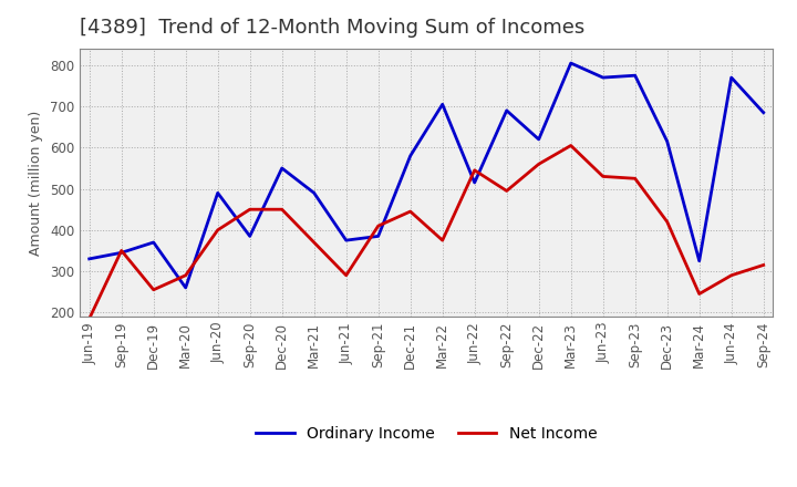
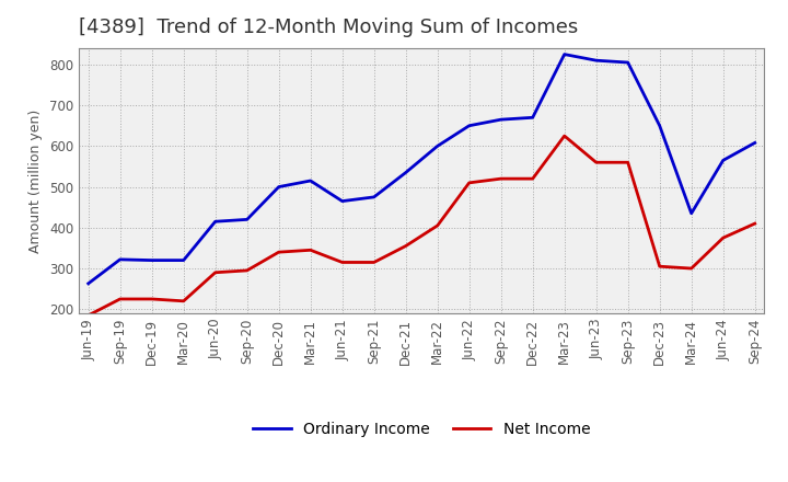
Ordinary Income/Jun-19: 330 -> 263
Ordinary Income/Sep-19: 345 -> 322
Net Income/Sep-19: 350 -> 225
Ordinary Income/Dec-19: 370 -> 320
Net Income/Dec-19: 255 -> 225
Ordinary Income/Mar-20: 260 -> 320
Net Income/Mar-20: 290 -> 220
Ordinary Income/Jun-20: 490 -> 415
Net Income/Jun-20: 400 -> 290
Ordinary Income/Sep-20: 385 -> 420
Net Income/Sep-20: 450 -> 295
Ordinary Income/Dec-20: 550 -> 500
Net Income/Dec-20: 450 -> 340
Ordinary Income/Mar-21: 490 -> 515
Net Income/Mar-21: 370 -> 345
Ordinary Income/Jun-21: 375 -> 465
Net Income/Jun-21: 290 -> 315
Ordinary Income/Sep-21: 385 -> 475
Net Income/Sep-21: 410 -> 315
Ordinary Income/Dec-21: 580 -> 535
Net Income/Dec-21: 445 -> 355
Ordinary Income/Mar-22: 705 -> 600
Net Income/Mar-22: 375 -> 405
Ordinary Income/Jun-22: 515 -> 650
Net Income/Jun-22: 545 -> 510
Ordinary Income/Sep-22: 690 -> 665
Net Income/Sep-22: 495 -> 520
Ordinary Income/Dec-22: 620 -> 670
Net Income/Dec-22: 560 -> 520
Ordinary Income/Mar-23: 805 -> 825
Net Income/Mar-23: 605 -> 625
Ordinary Income/Jun-23: 770 -> 810
Net Income/Jun-23: 530 -> 560
Ordinary Income/Sep-23: 775 -> 805
Net Income/Sep-23: 525 -> 560
Ordinary Income/Dec-23: 615 -> 650
Net Income/Dec-23: 420 -> 305
Ordinary Income/Mar-24: 325 -> 435
Net Income/Mar-24: 245 -> 300
Ordinary Income/Jun-24: 770 -> 565
Net Income/Jun-24: 290 -> 375
Ordinary Income/Sep-24: 685 -> 608
Net Income/Sep-24: 315 -> 410
